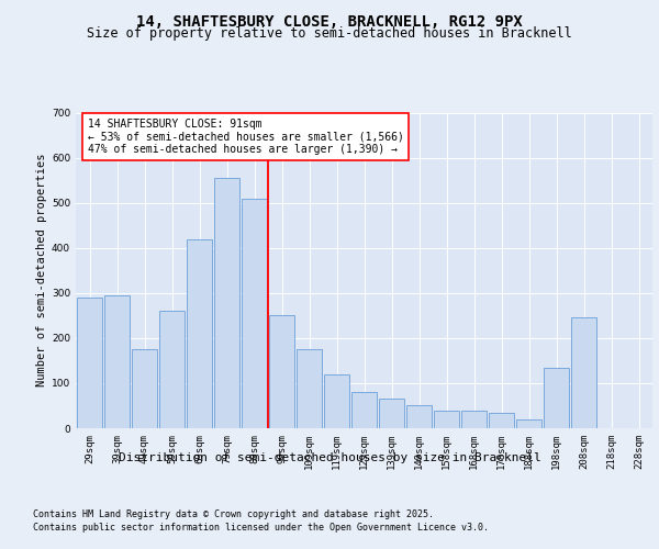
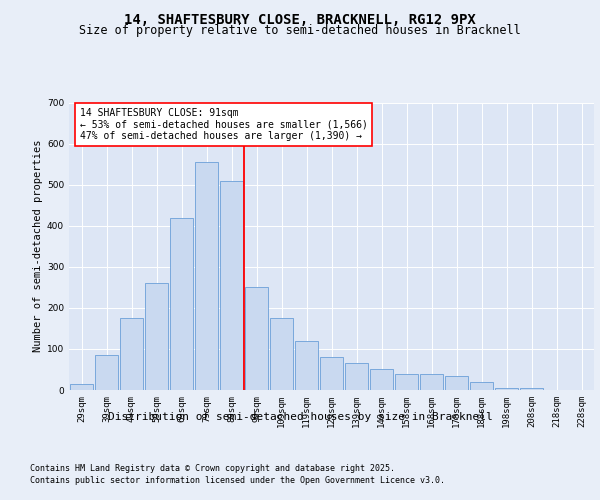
29sqm: 290 -> 15
39sqm: 295 -> 85
198sqm: 135 -> 5
208sqm: 245 -> 5
